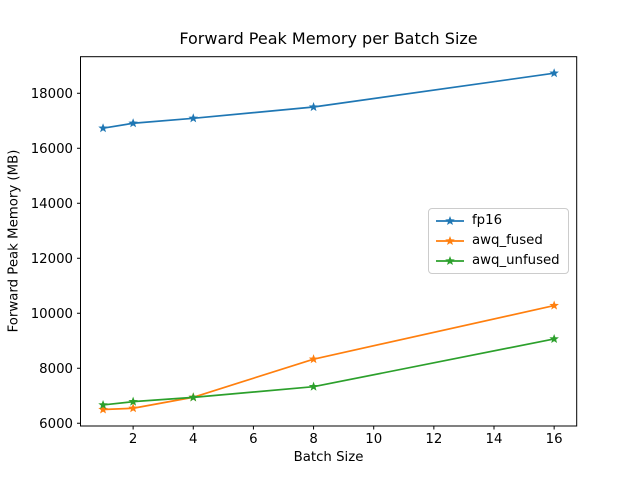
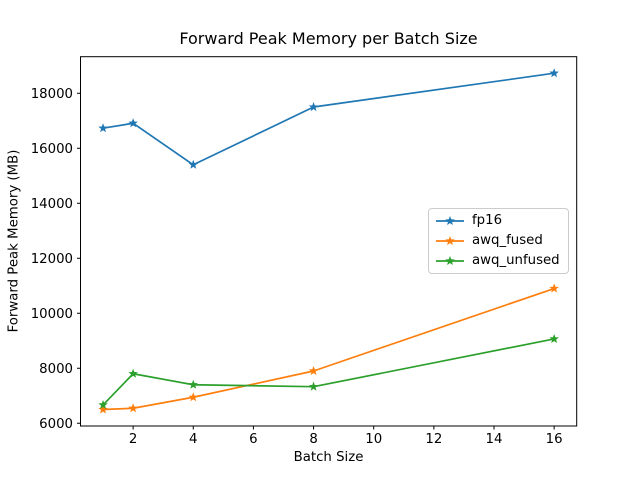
awq_unfused/2: 6800 -> 7800
fp16/4: 17100 -> 15400
awq_unfused/4: 6900 -> 7400
awq_fused/8: 8300 -> 7900
awq_fused/16: 10300 -> 10900
